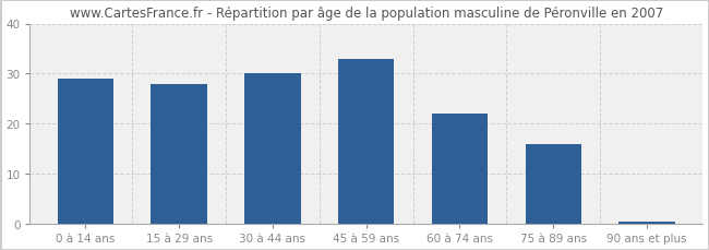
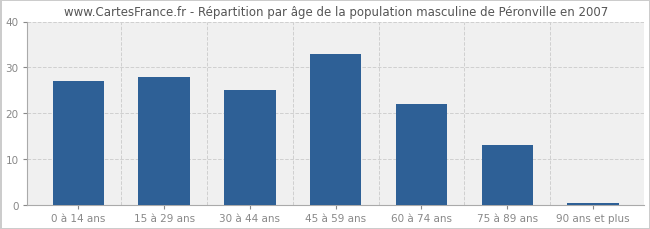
0 à 14 ans: 29.0 -> 27.0
30 à 44 ans: 30.0 -> 25.0
75 à 89 ans: 16.0 -> 13.0
